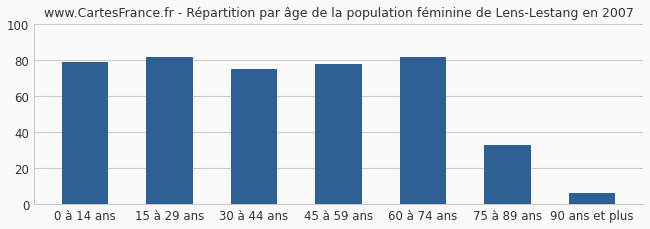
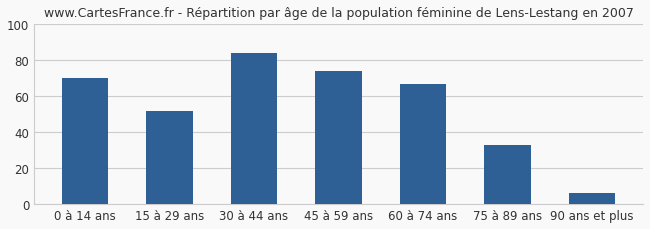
0 à 14 ans: 79 -> 70
15 à 29 ans: 82 -> 52
30 à 44 ans: 75 -> 84
45 à 59 ans: 78 -> 74
60 à 74 ans: 82 -> 67
